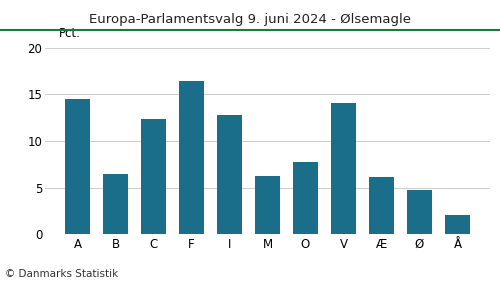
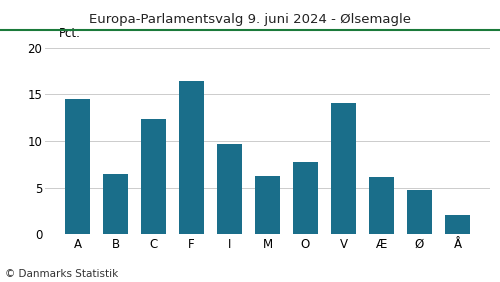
I: 12.8 -> 9.7
